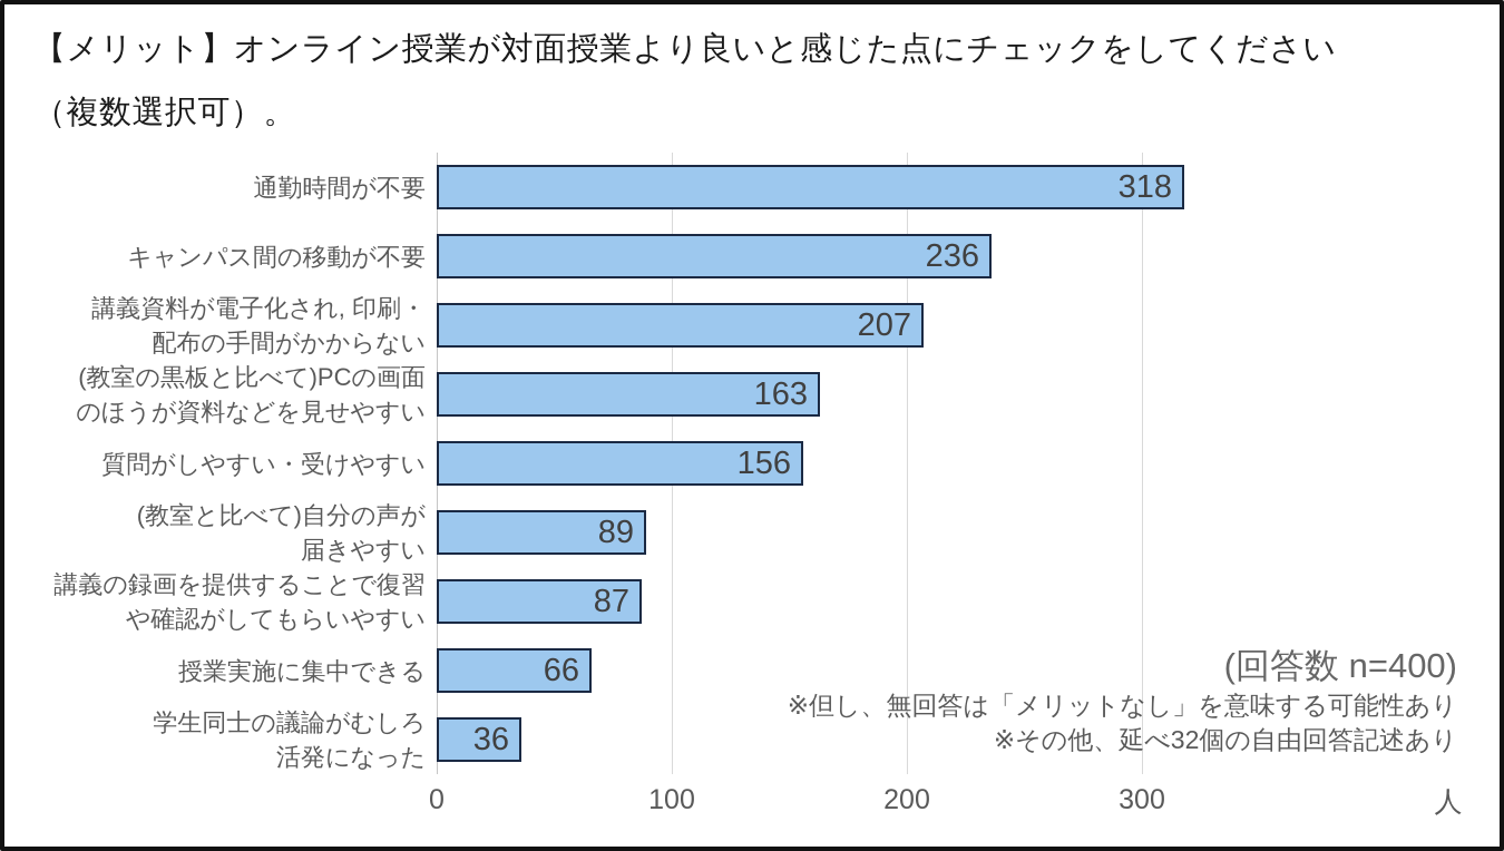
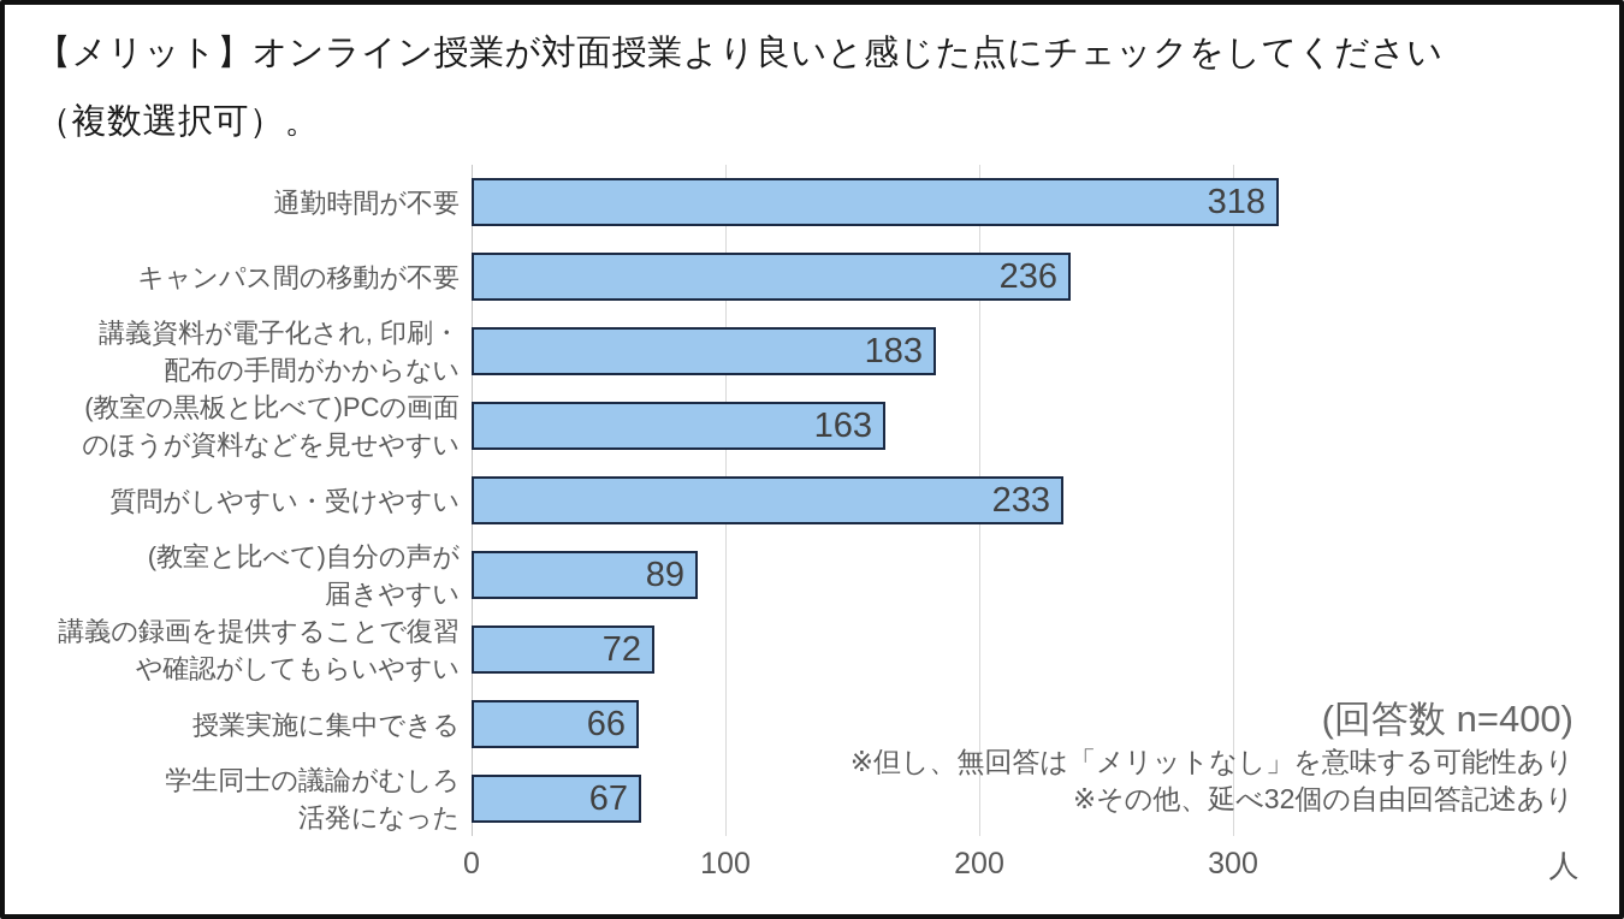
講義資料が電子化され, 印刷・ 配布の手間がかからない: 207 -> 183
質問がしやすい・受けやすい: 156 -> 233
講義の録画を提供することで復習 や確認がしてもらいやすい: 87 -> 72
学生同士の議論がむしろ 活発になった: 36 -> 67
